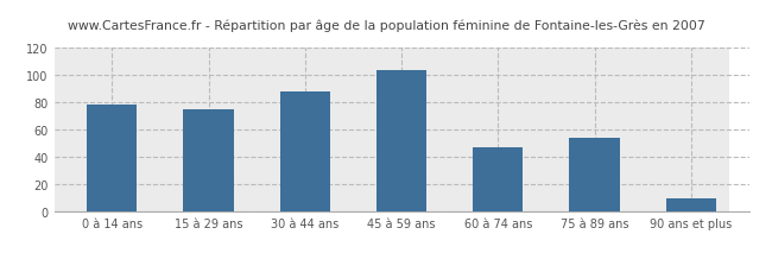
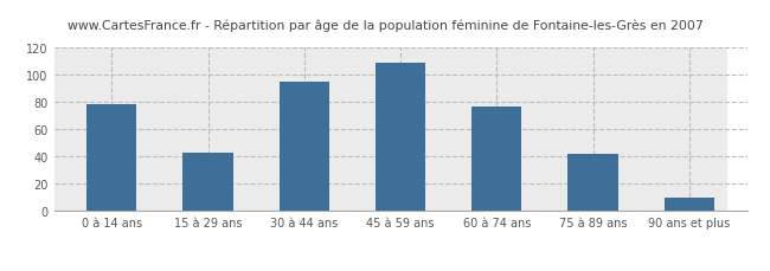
15 à 29 ans: 75 -> 43
30 à 44 ans: 88 -> 95
45 à 59 ans: 104 -> 109
60 à 74 ans: 47 -> 77
75 à 89 ans: 54 -> 42
